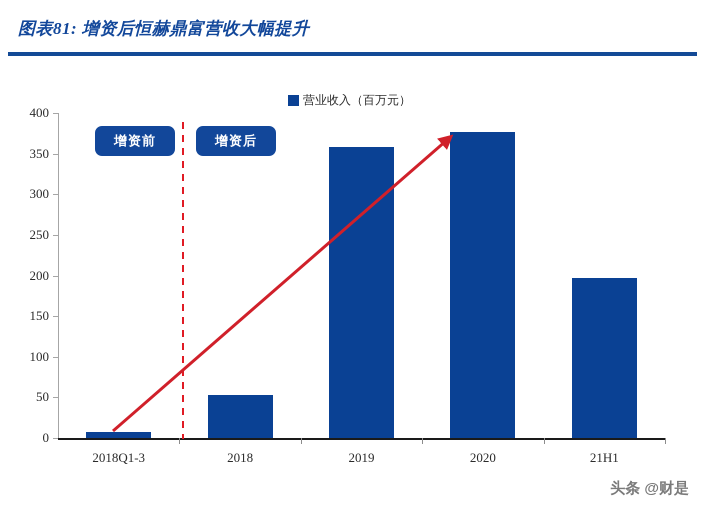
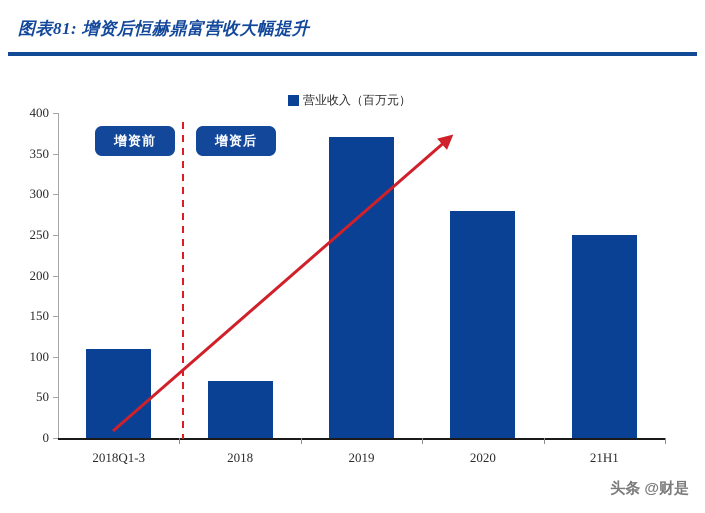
2018Q1-3: 10 -> 110
2018: 50 -> 70
2019: 360 -> 370
2020: 380 -> 280
21H1: 200 -> 250
